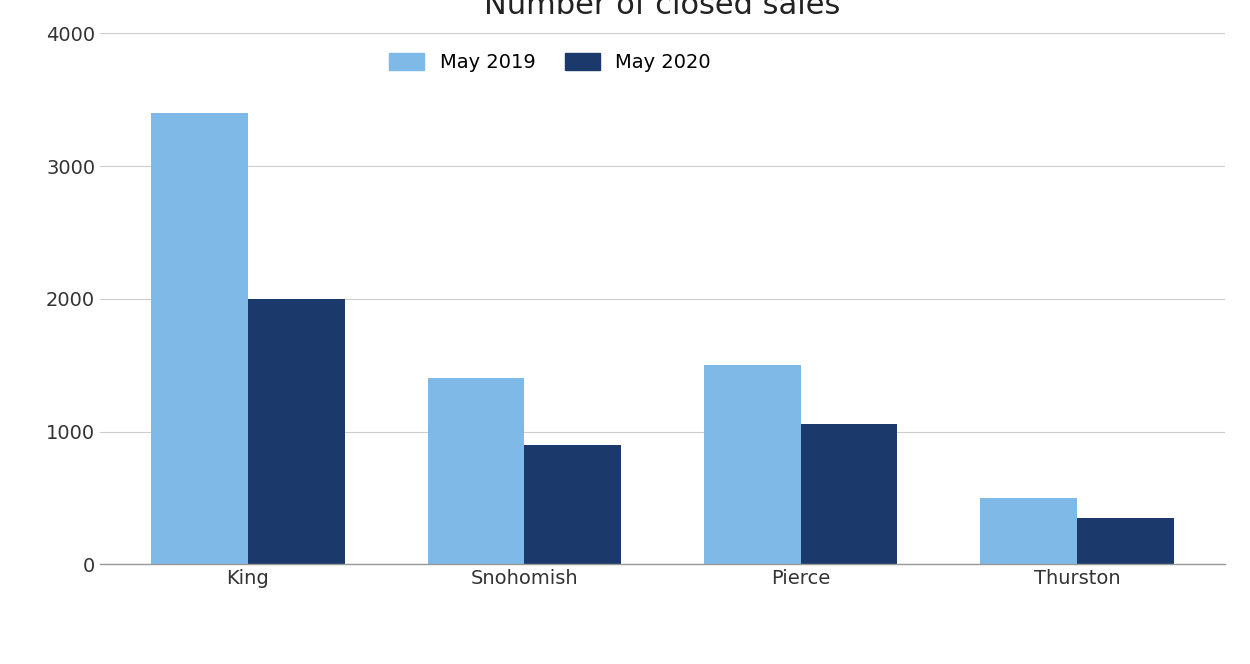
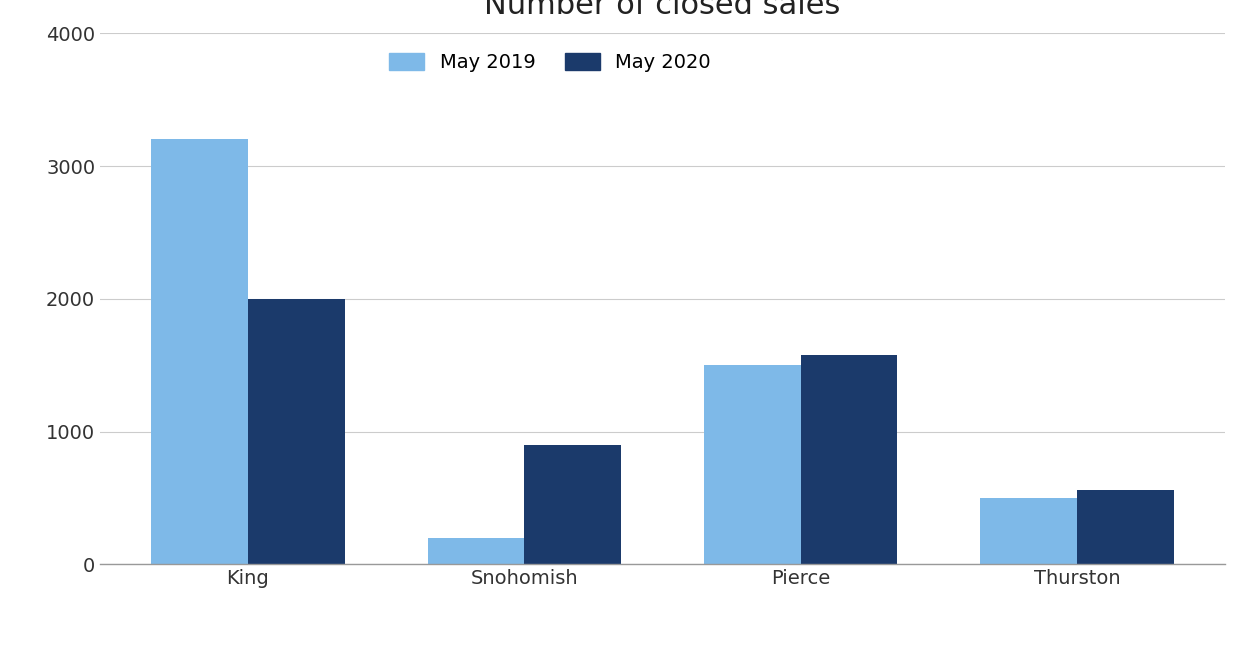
May 2019/King: 3400 -> 3200
May 2019/Snohomish: 1400 -> 200
May 2020/Pierce: 1060 -> 1580
May 2020/Thurston: 350 -> 560
